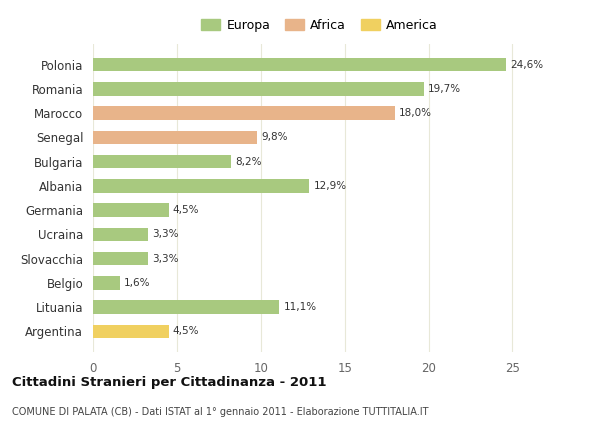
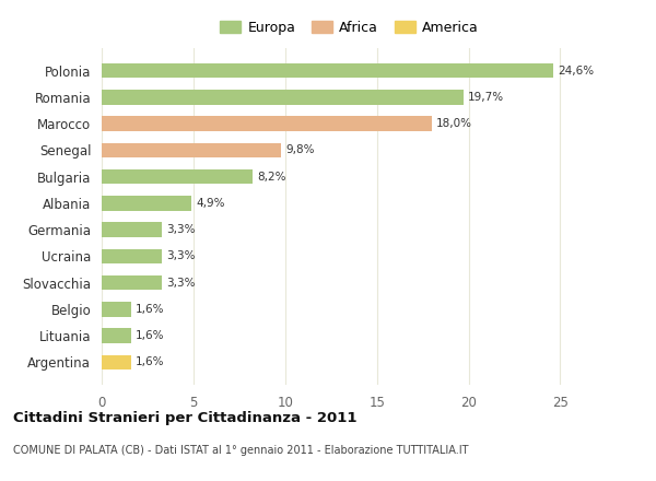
Albania: 12,9% -> 4,9%
Germania: 4,5% -> 3,3%
Lituania: 11,1% -> 1,6%
Argentina: 4,5% -> 1,6%
